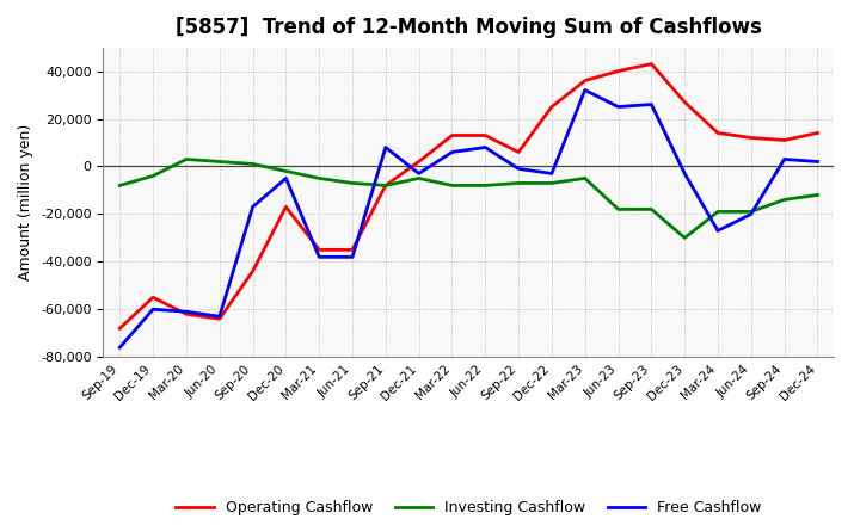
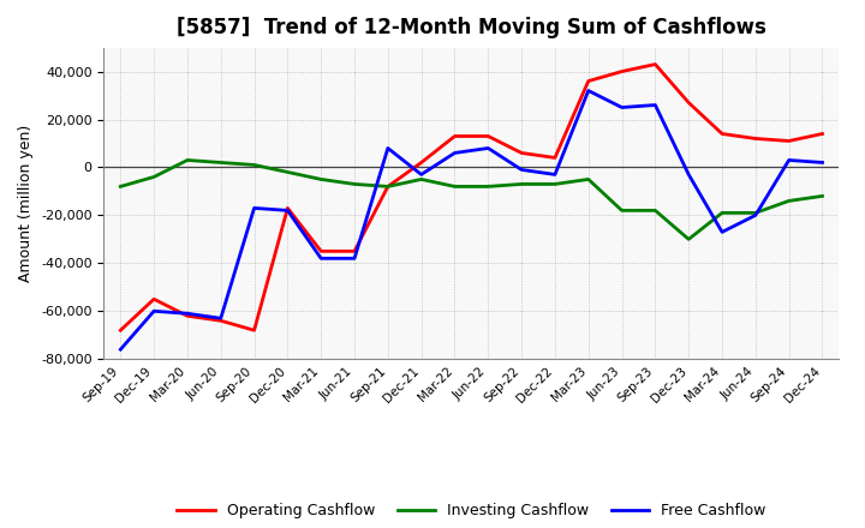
Operating Cashflow/Sep-20: -44,000 -> -68,000
Free Cashflow/Dec-20: -5,000 -> -18,000
Operating Cashflow/Dec-22: 25,000 -> 4,000
